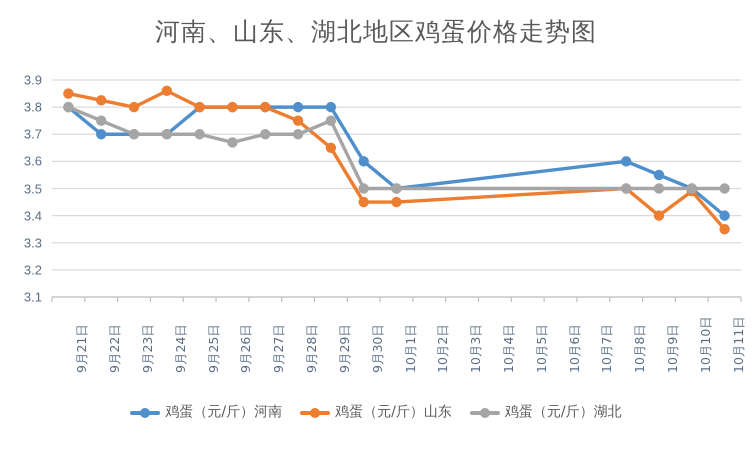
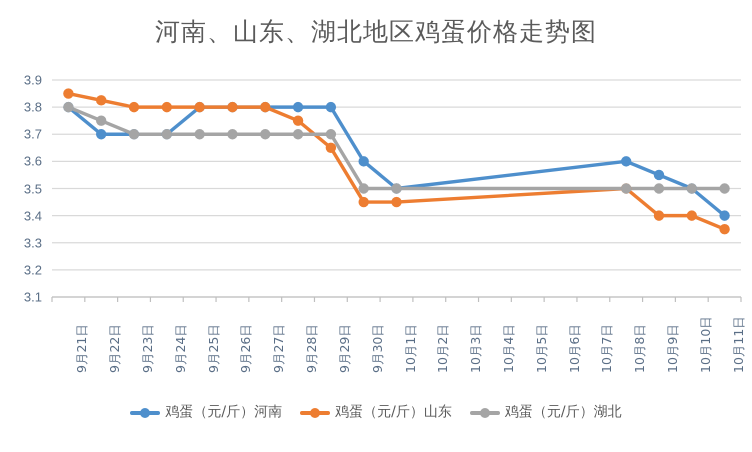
鸡蛋（元/斤）山东/9月24日: 3.86 -> 3.80
鸡蛋（元/斤）湖北/9月26日: 3.67 -> 3.70
鸡蛋（元/斤）湖北/9月29日: 3.75 -> 3.70
鸡蛋（元/斤）山东/10月10日: 3.49 -> 3.40
